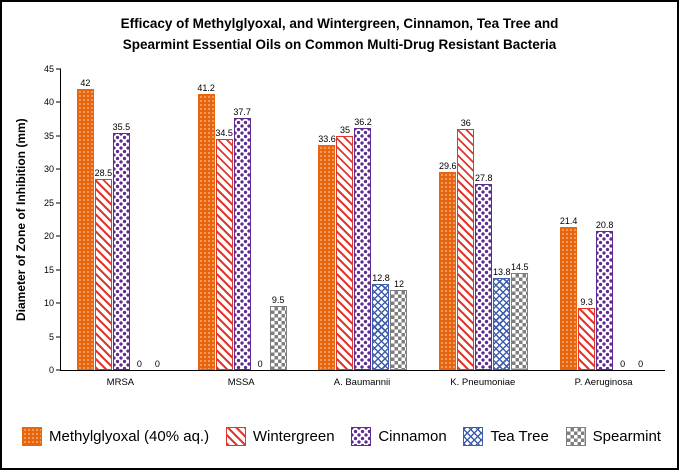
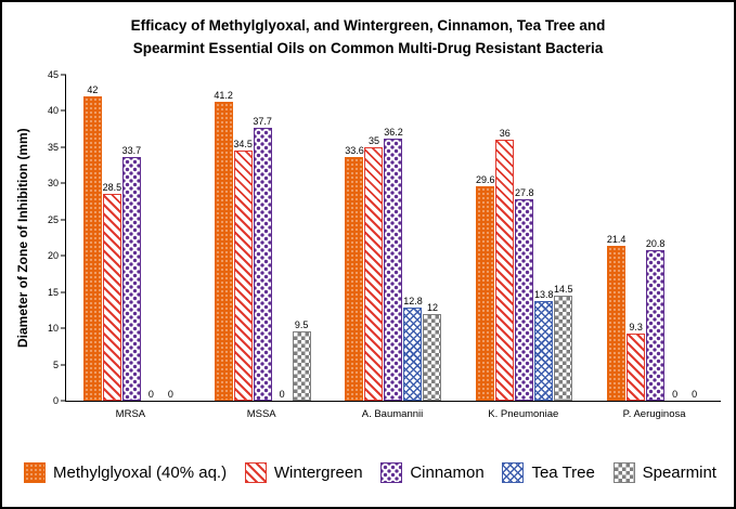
Cinnamon/MRSA: 35.5 -> 33.7
